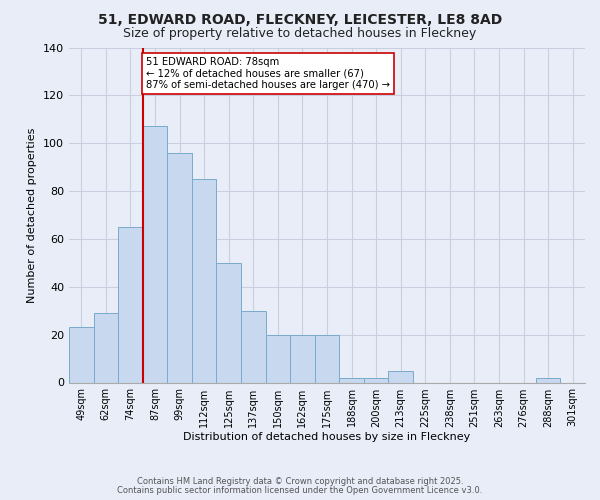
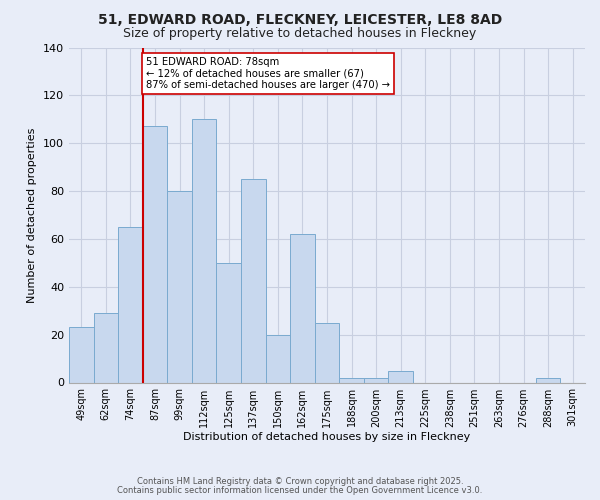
99sqm: 96 -> 80
112sqm: 85 -> 110
137sqm: 30 -> 85
162sqm: 20 -> 62
175sqm: 20 -> 25
